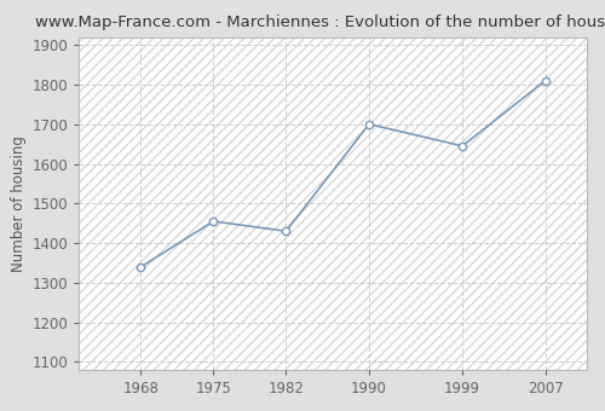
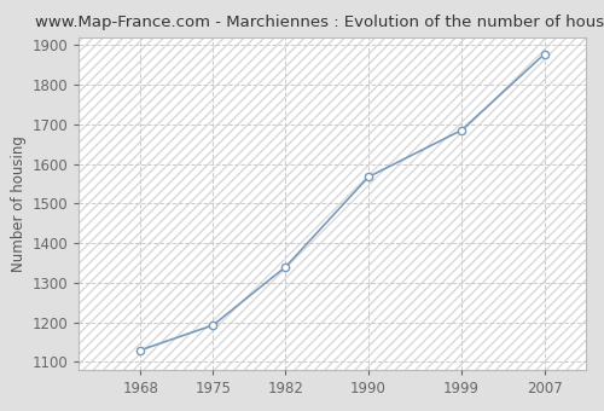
1968: 1340 -> 1130
1975: 1455 -> 1193
1982: 1430 -> 1340
1990: 1700 -> 1567
1999: 1645 -> 1685
2007: 1810 -> 1877
